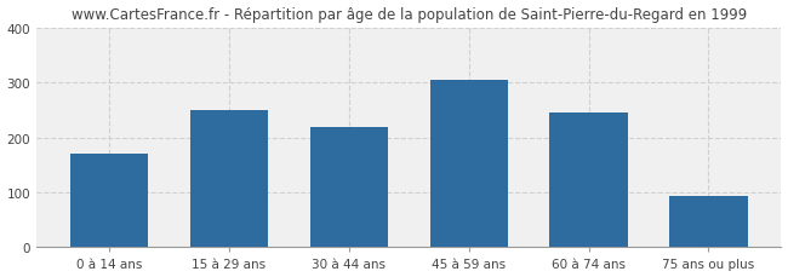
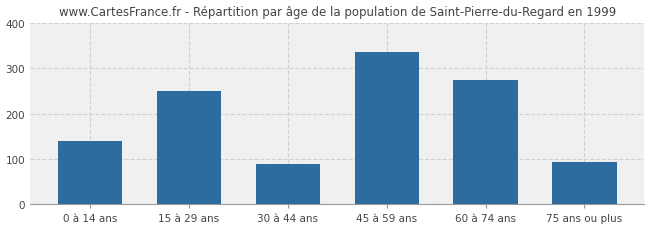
0 à 14 ans: 170 -> 140
30 à 44 ans: 218 -> 90
45 à 59 ans: 304 -> 335
60 à 74 ans: 245 -> 275
